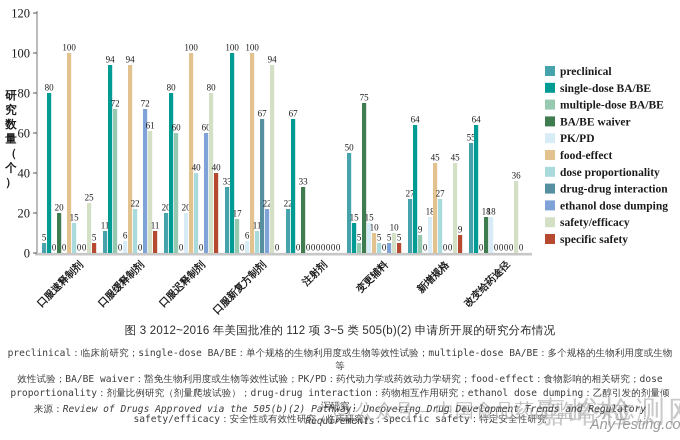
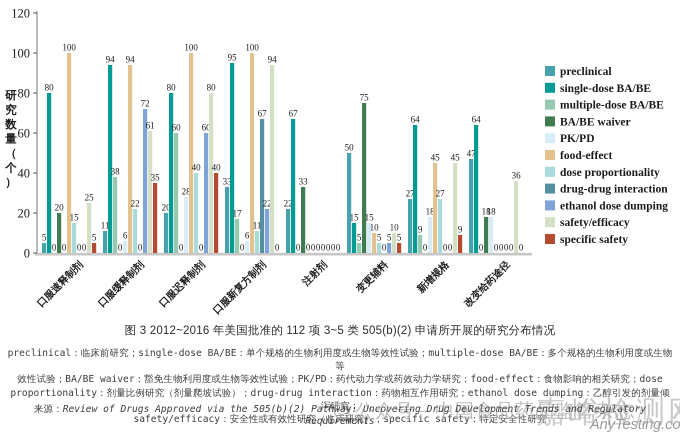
multiple-dose BA/BE/口服缓释制剂: 72 -> 38
specific safety/口服缓释制剂: 11 -> 35
PK/PD/口服迟释制剂: 20 -> 28
single-dose BA/BE/口服新复方制剂: 100 -> 95
preclinical/改变给药途径: 55 -> 47
